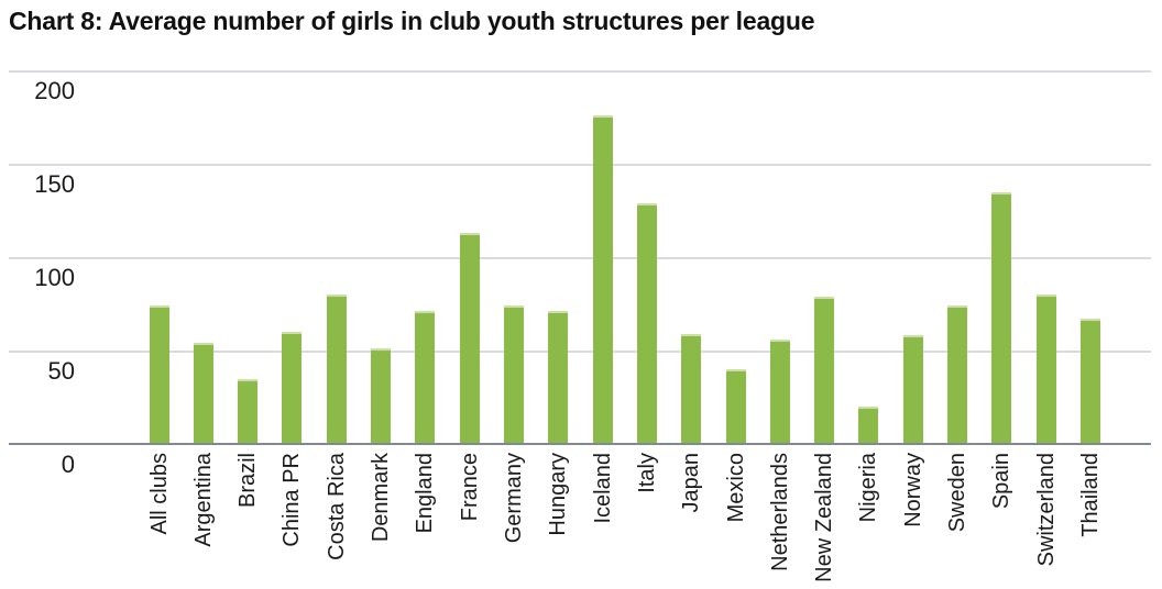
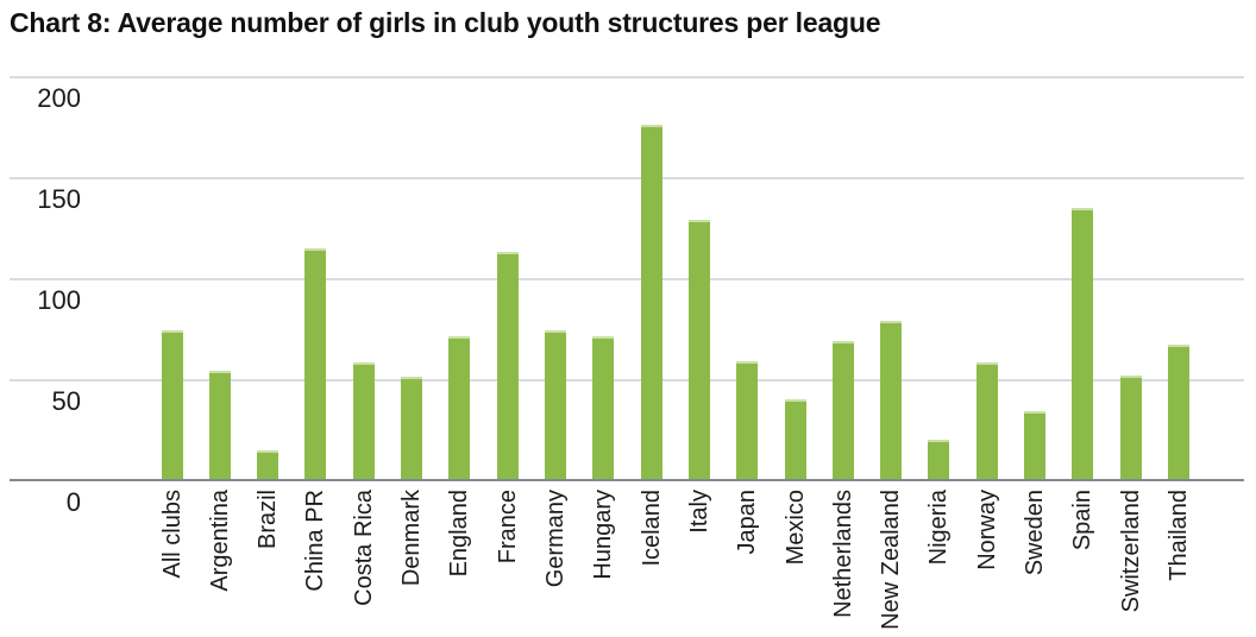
Brazil: 35 -> 15
China PR: 60 -> 115
Costa Rica: 80 -> 58
Netherlands: 56 -> 69
Sweden: 74 -> 34
Switzerland: 80 -> 52
